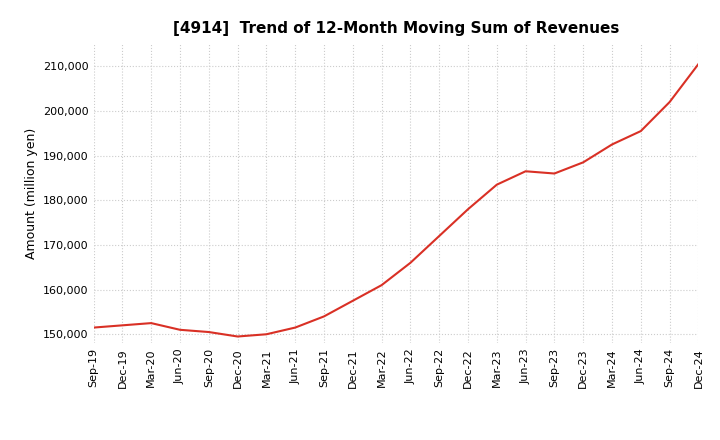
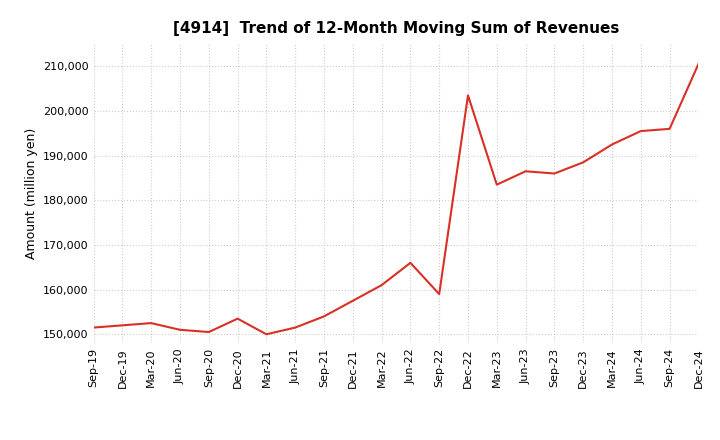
Dec-20: 149,500 -> 153,500
Sep-22: 172,000 -> 159,000
Dec-22: 178,000 -> 203,500
Sep-24: 202,000 -> 196,000
